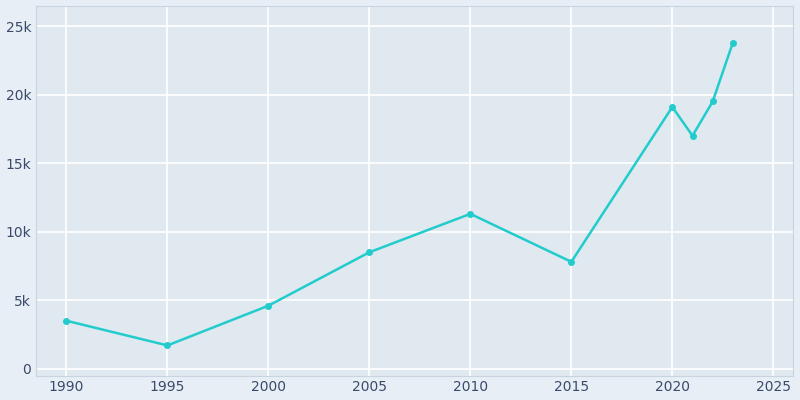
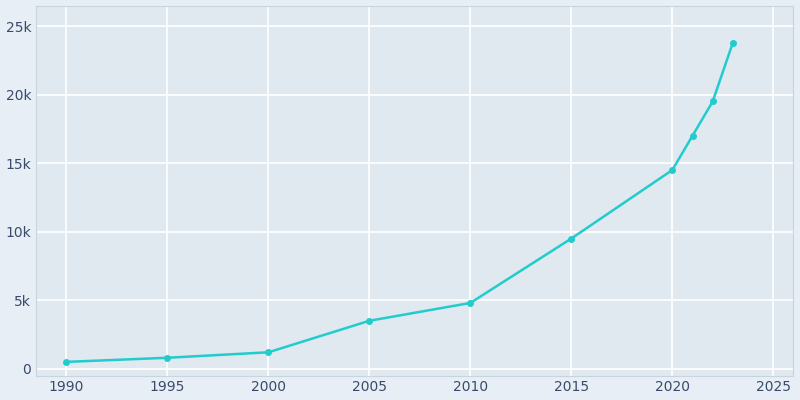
1990: 3.5k -> 0.5k
1995: 1.7k -> 0.8k
2000: 4.6k -> 1.2k
2005: 8.5k -> 3.5k
2010: 11.3k -> 4.8k
2015: 7.8k -> 9.5k
2020: 19.1k -> 14.5k
